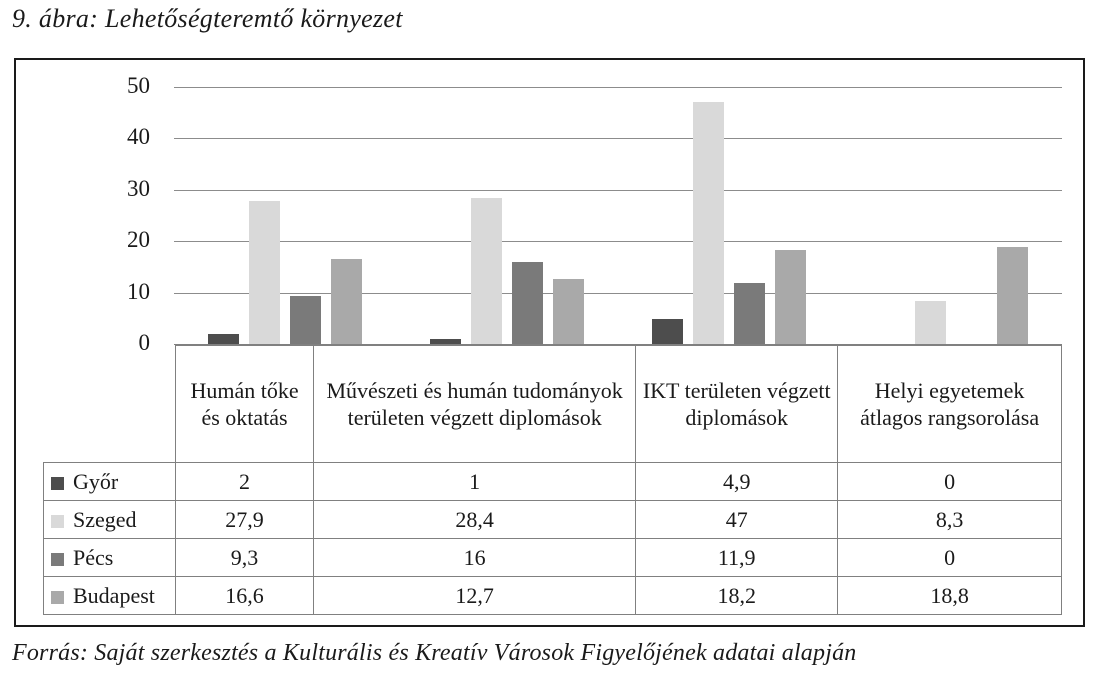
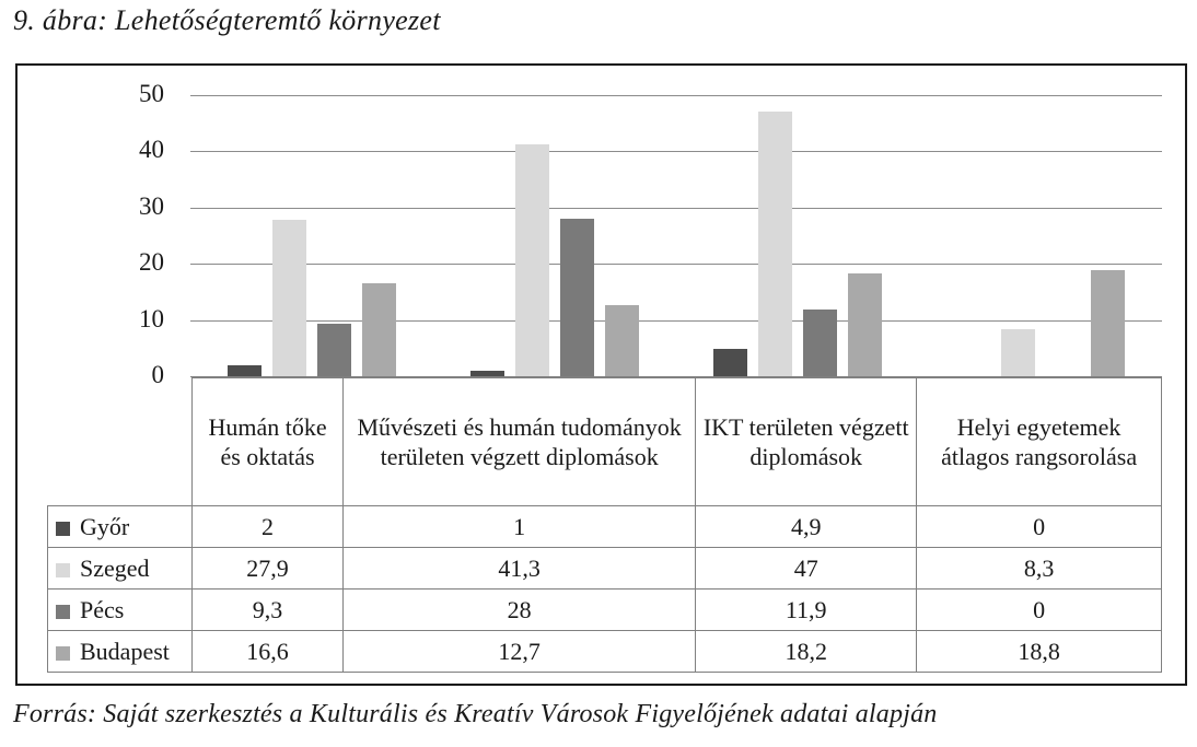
Szeged/Művészeti és humán tudományok területen végzett diplomások: 28,4 -> 41,3
Pécs/Művészeti és humán tudományok területen végzett diplomások: 16 -> 28
